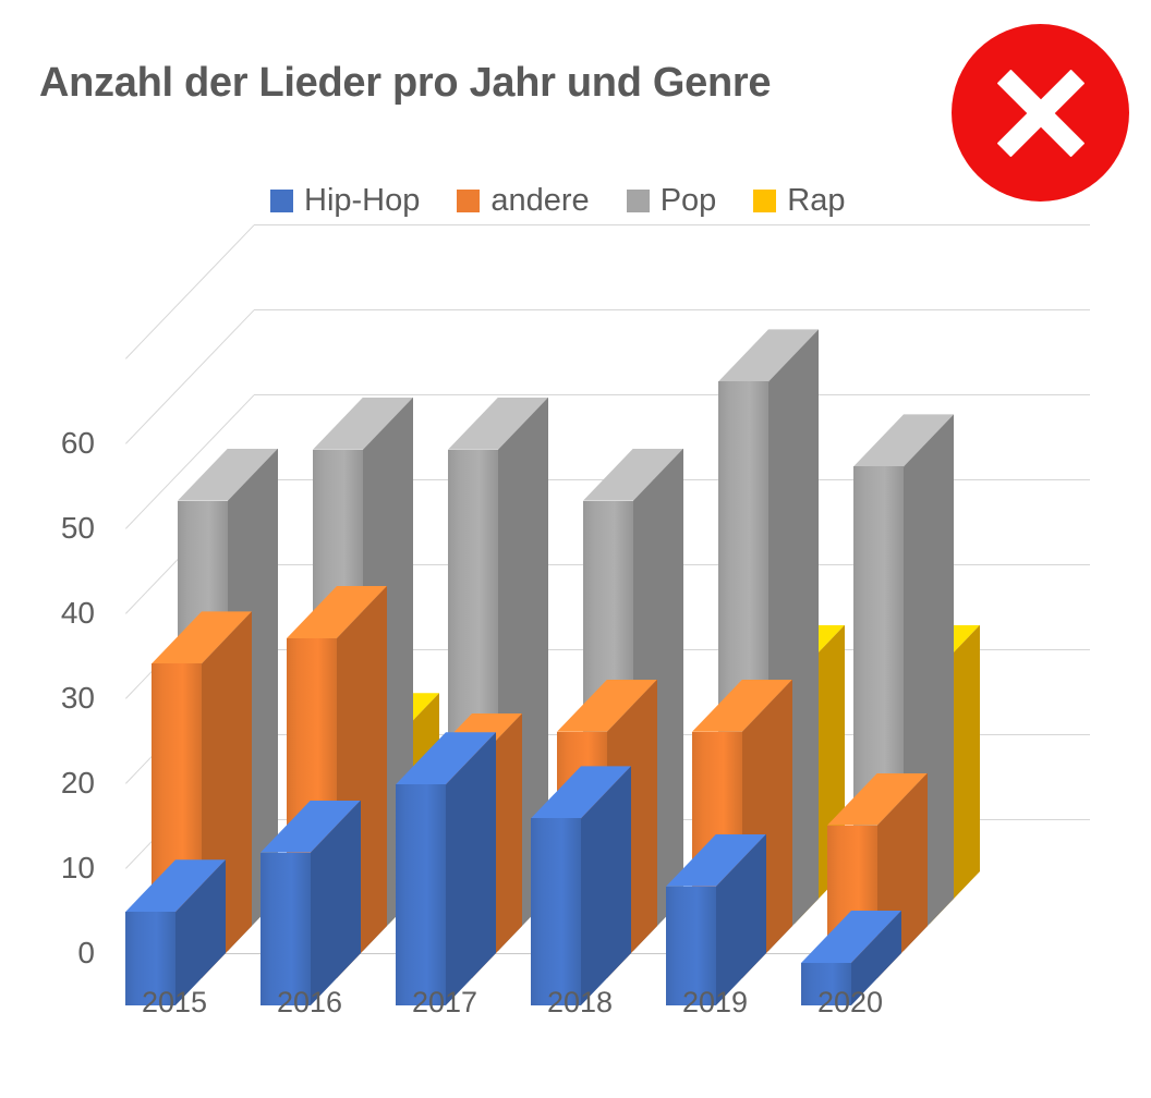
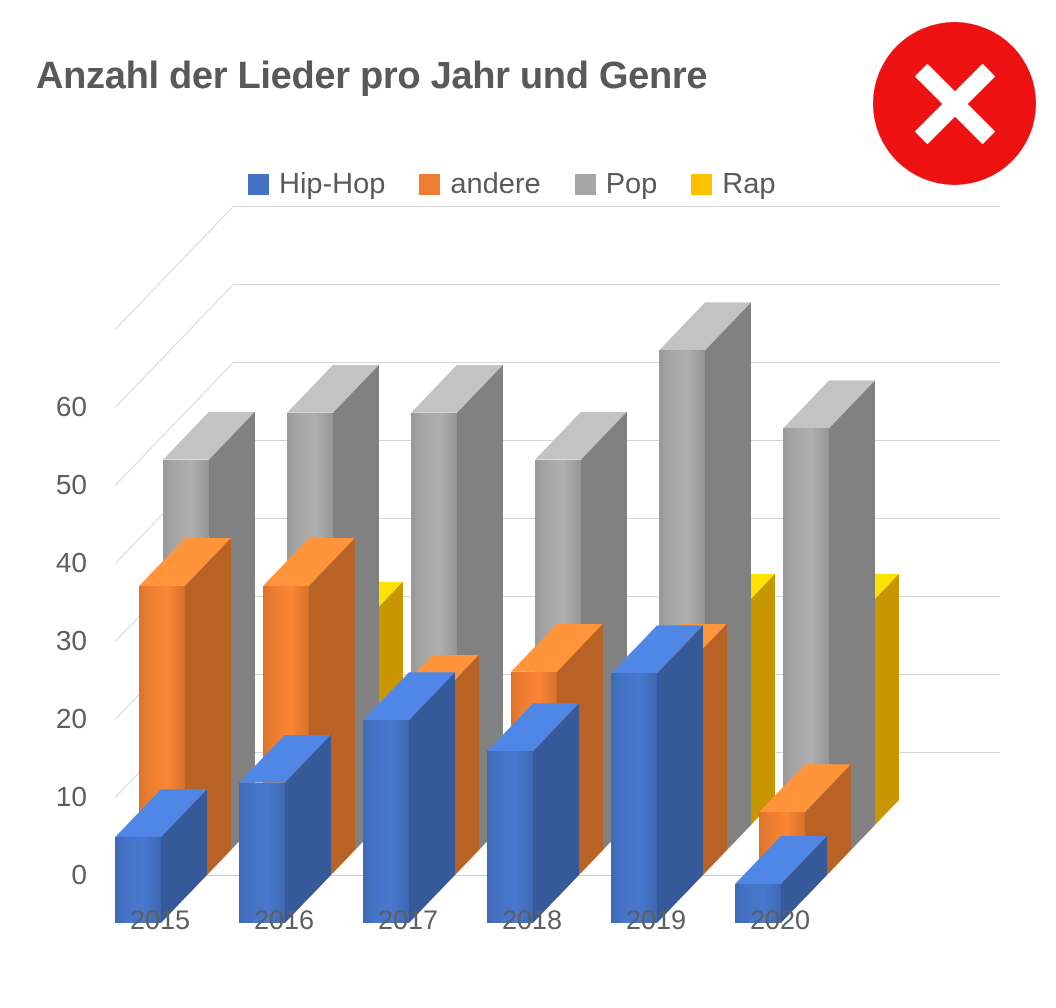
andere/2015: 37 -> 40
Rap/2016: 21 -> 28
Hip-Hop/2019: 14 -> 32
andere/2020: 18 -> 11
